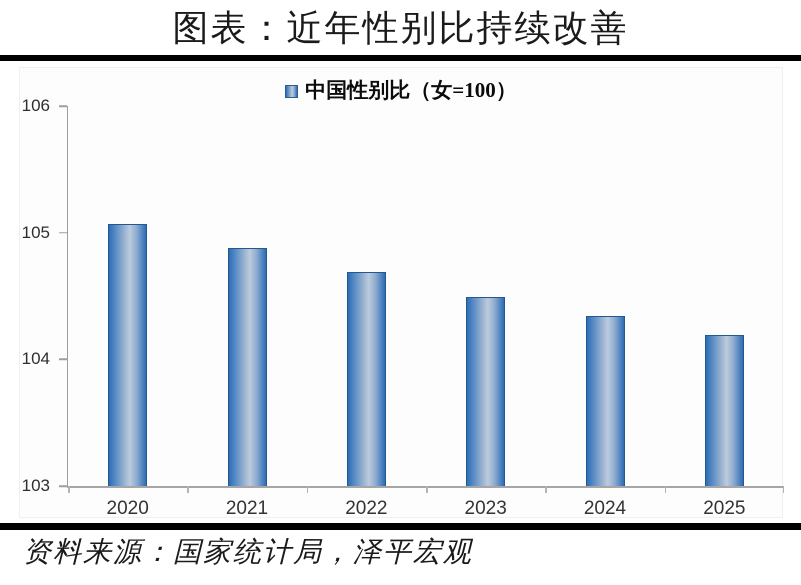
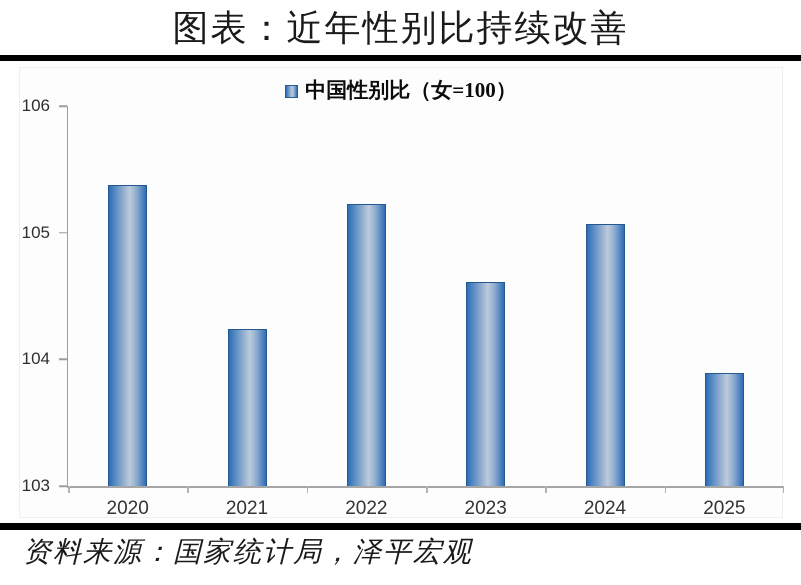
2020: 105.07 -> 105.38
2021: 104.88 -> 104.24
2022: 104.69 -> 105.23
2023: 104.49 -> 104.61
2024: 104.34 -> 105.07
2025: 104.19 -> 103.89
